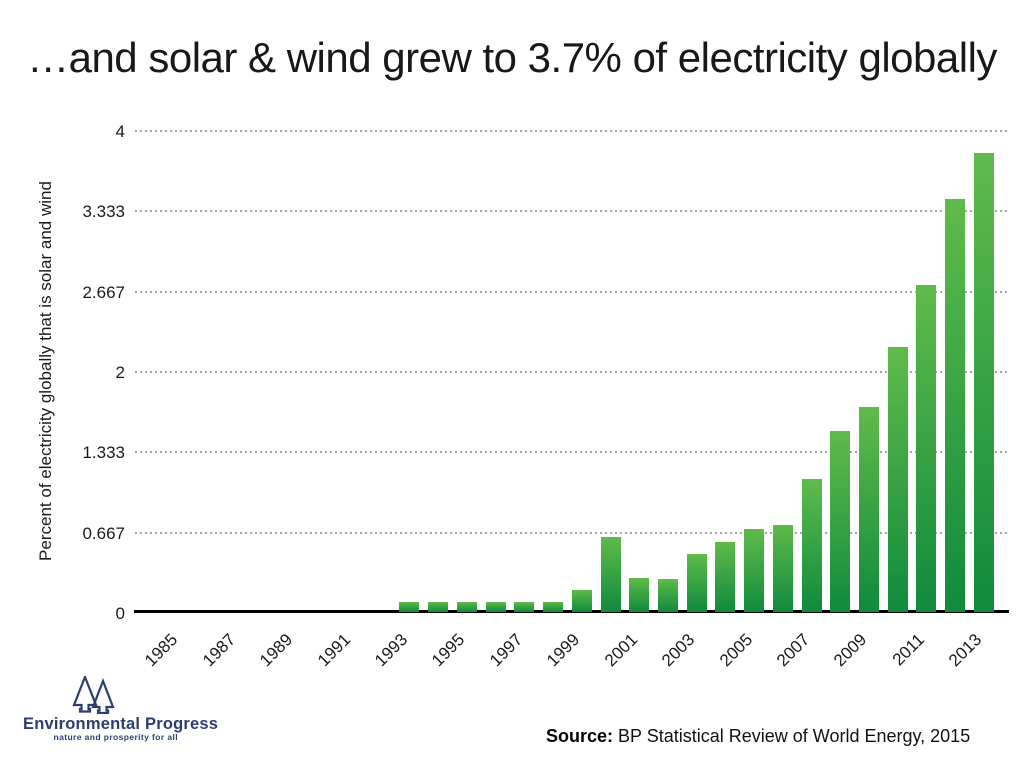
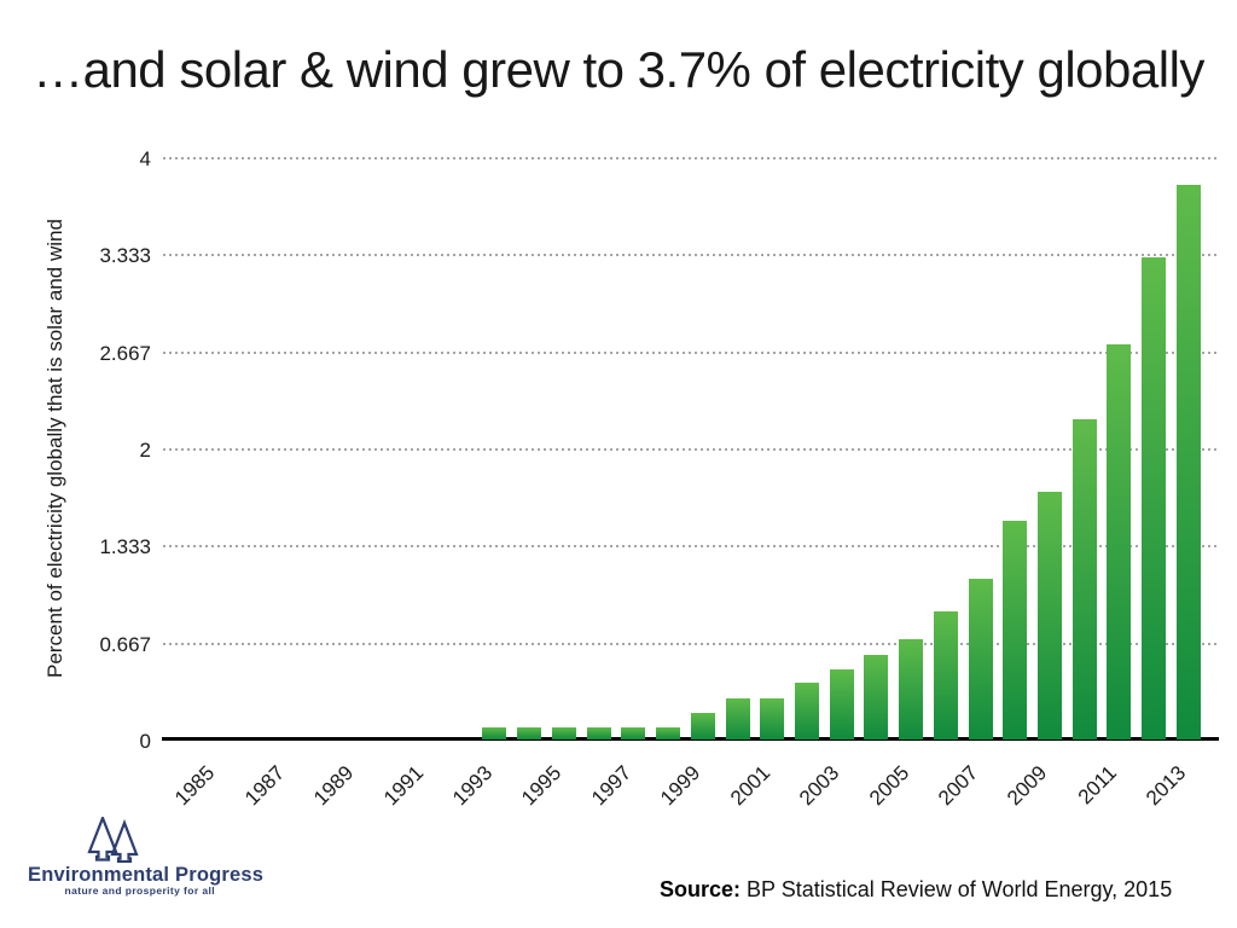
2001: 0.62 -> 0.28
2003: 0.27 -> 0.39
2007: 0.72 -> 0.88
2013: 3.43 -> 3.31
